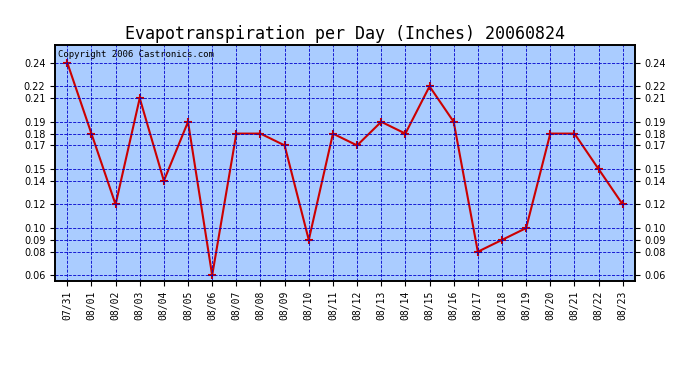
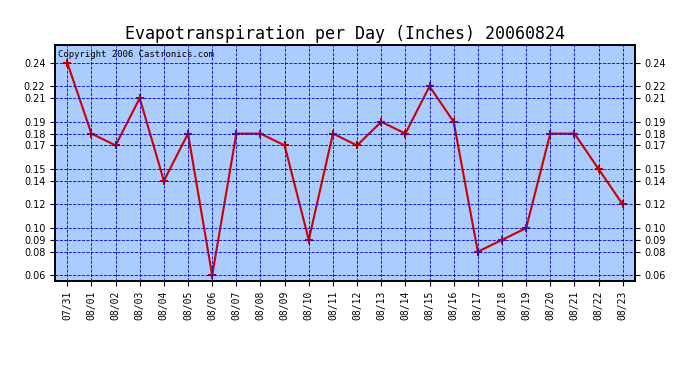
08/02: 0.12 -> 0.17
08/05: 0.19 -> 0.18
